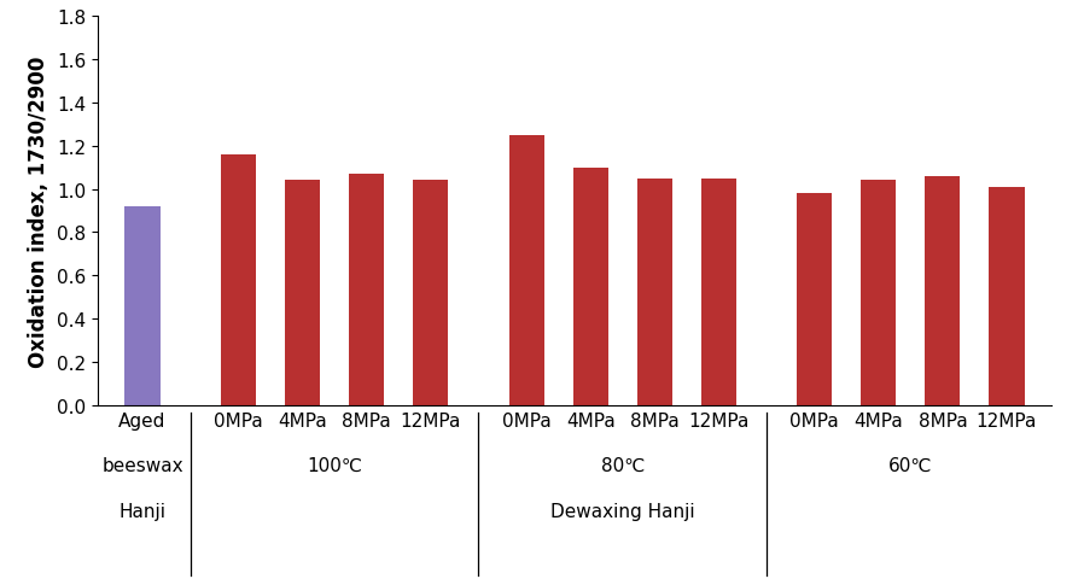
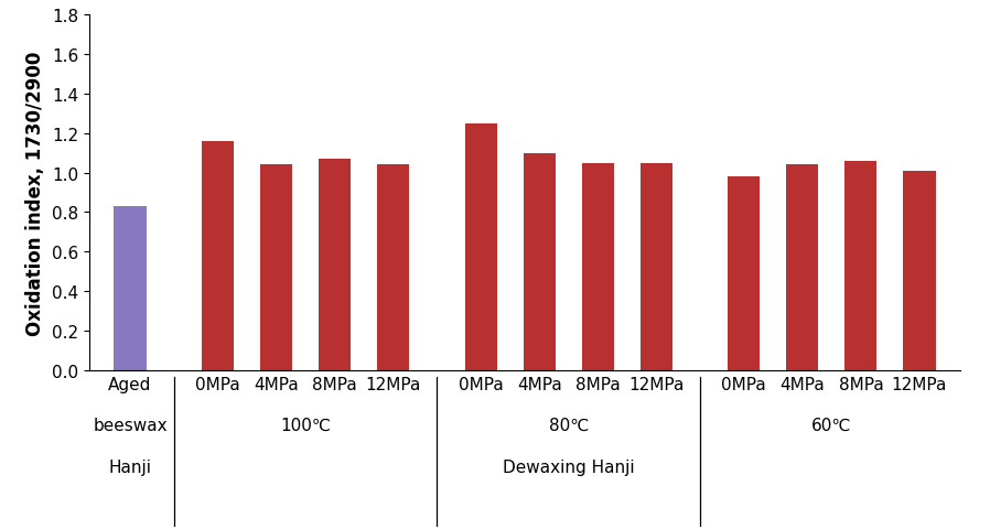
Aged: 0.92 -> 0.83
